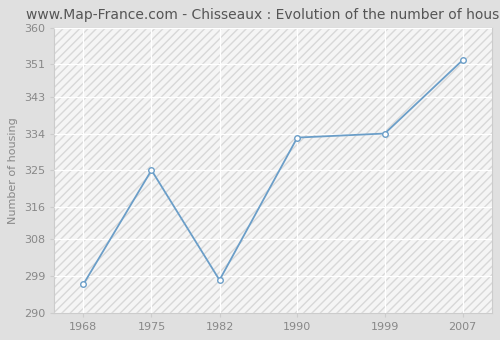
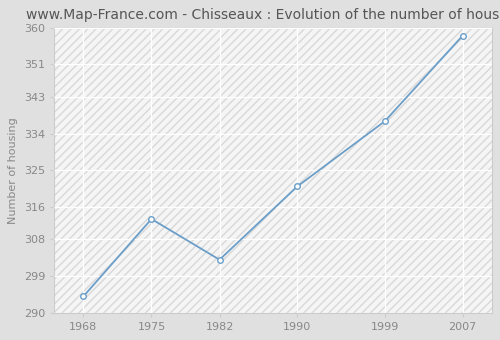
1968: 297 -> 294
1975: 325 -> 313
1982: 298 -> 303
1990: 333 -> 321
1999: 334 -> 337
2007: 352 -> 358
